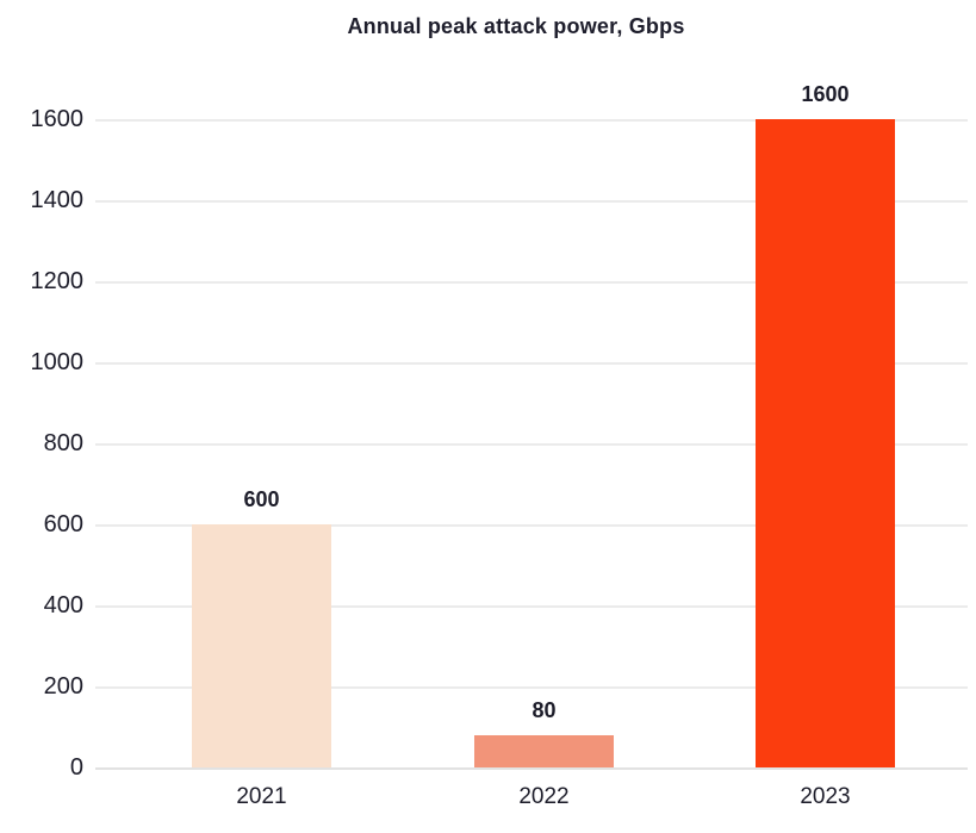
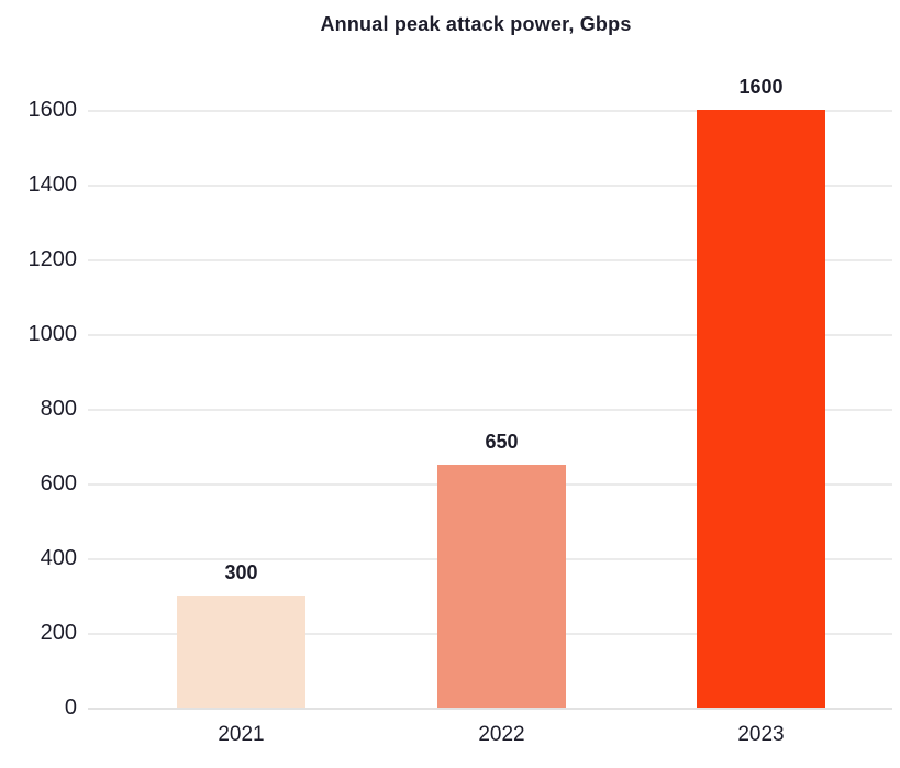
2021: 600 -> 300
2022: 80 -> 650
